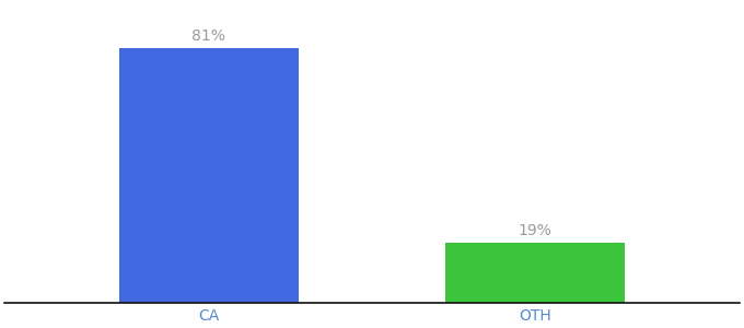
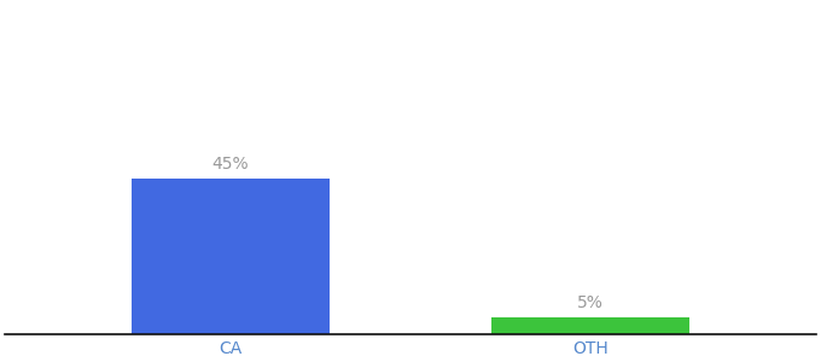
CA: 81% -> 45%
OTH: 19% -> 5%
